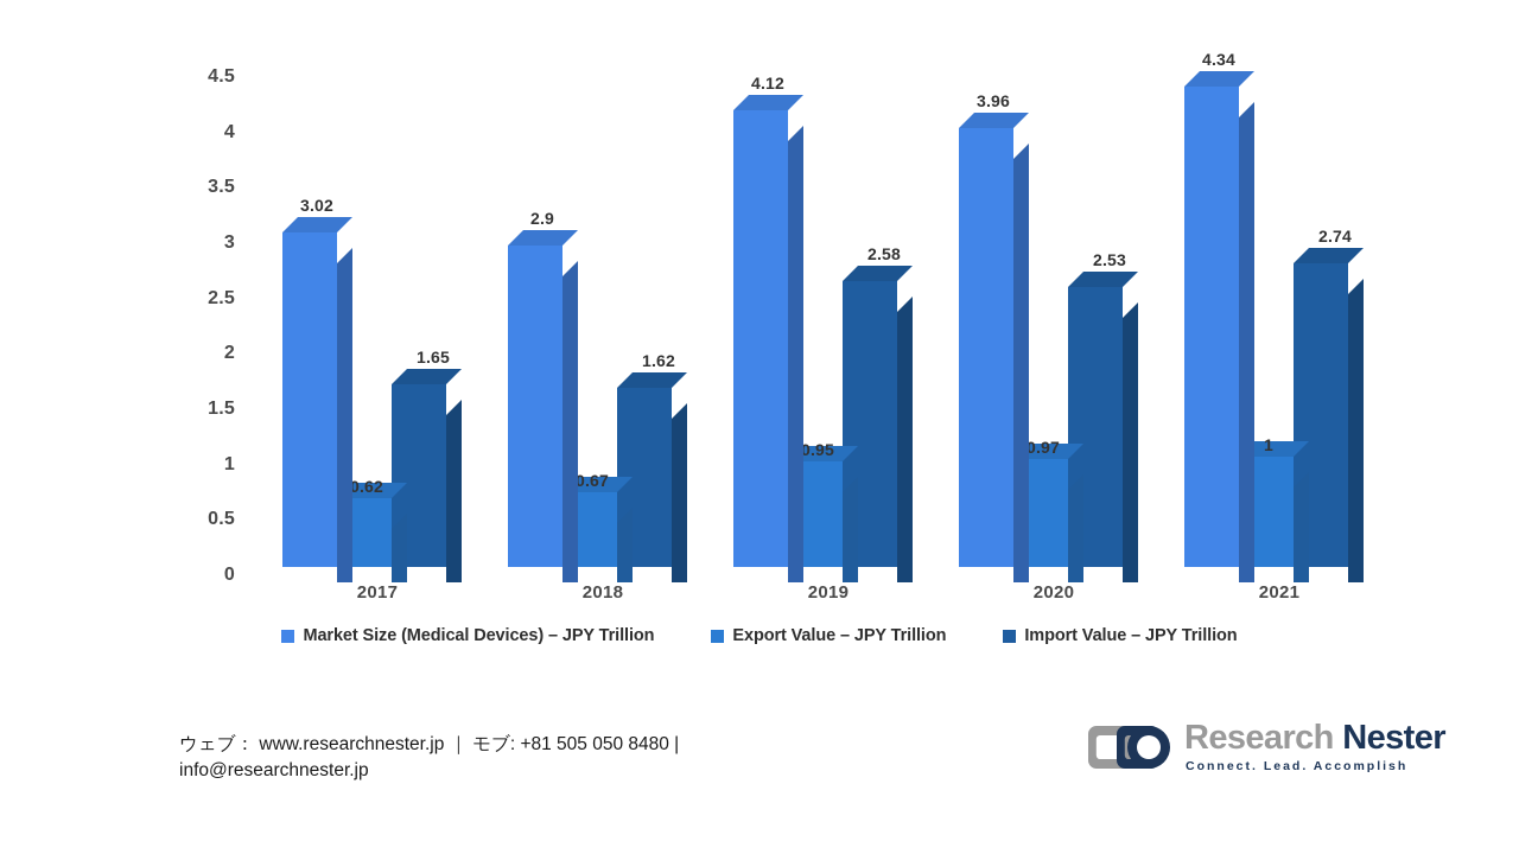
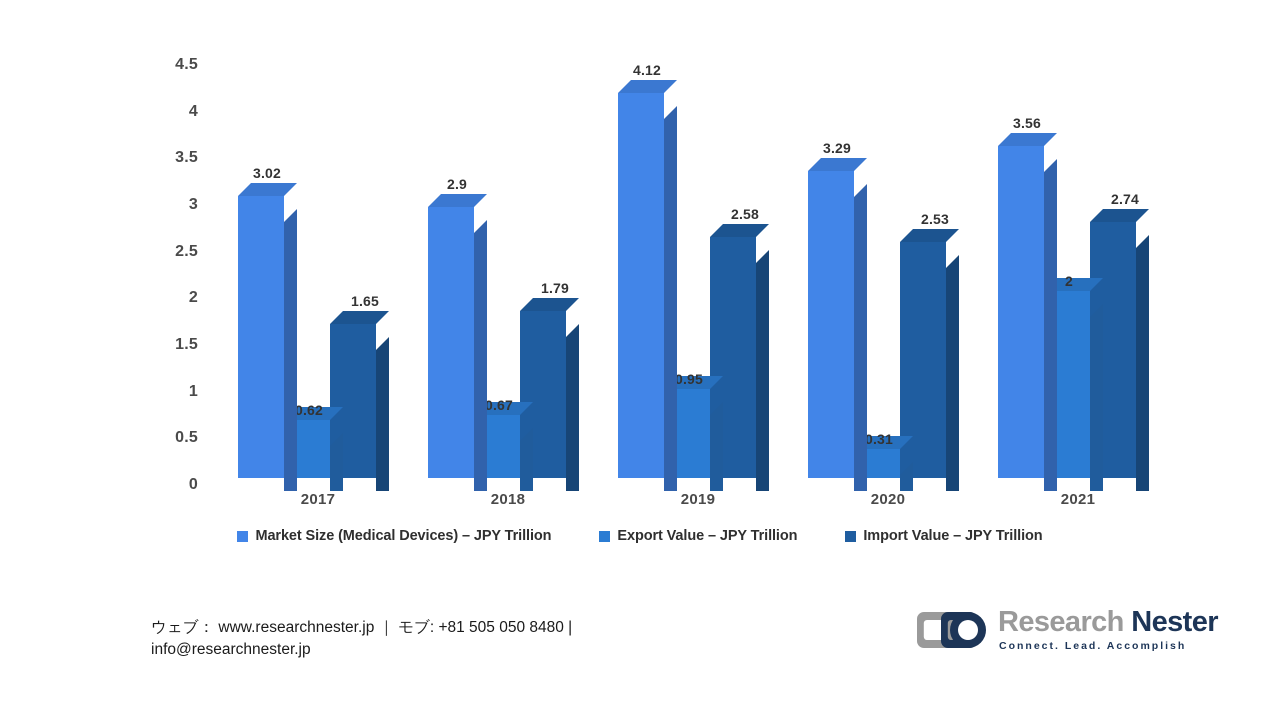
Import Value – JPY Trillion/2018: 1.62 -> 1.79
Market Size (Medical Devices) – JPY Trillion/2020: 3.96 -> 3.29
Export Value – JPY Trillion/2020: 0.97 -> 0.31
Market Size (Medical Devices) – JPY Trillion/2021: 4.34 -> 3.56
Export Value – JPY Trillion/2021: 1 -> 2
